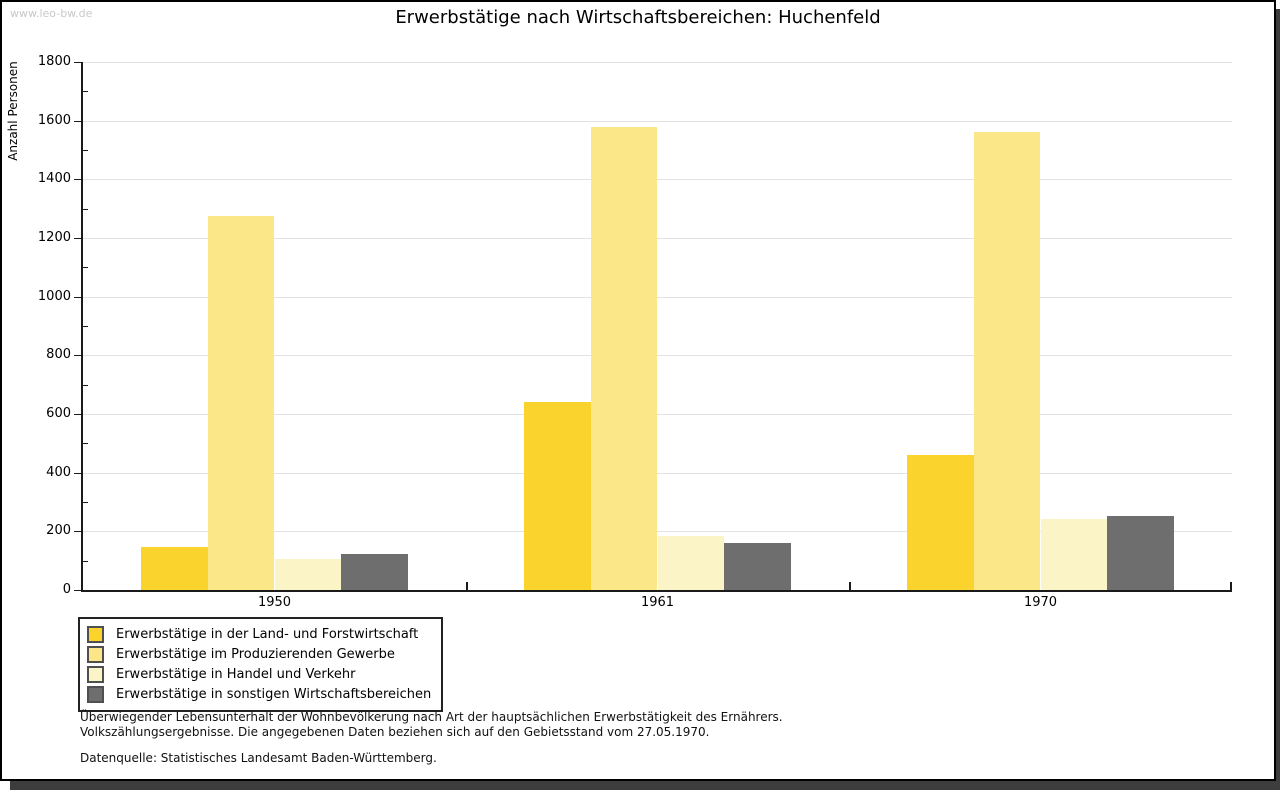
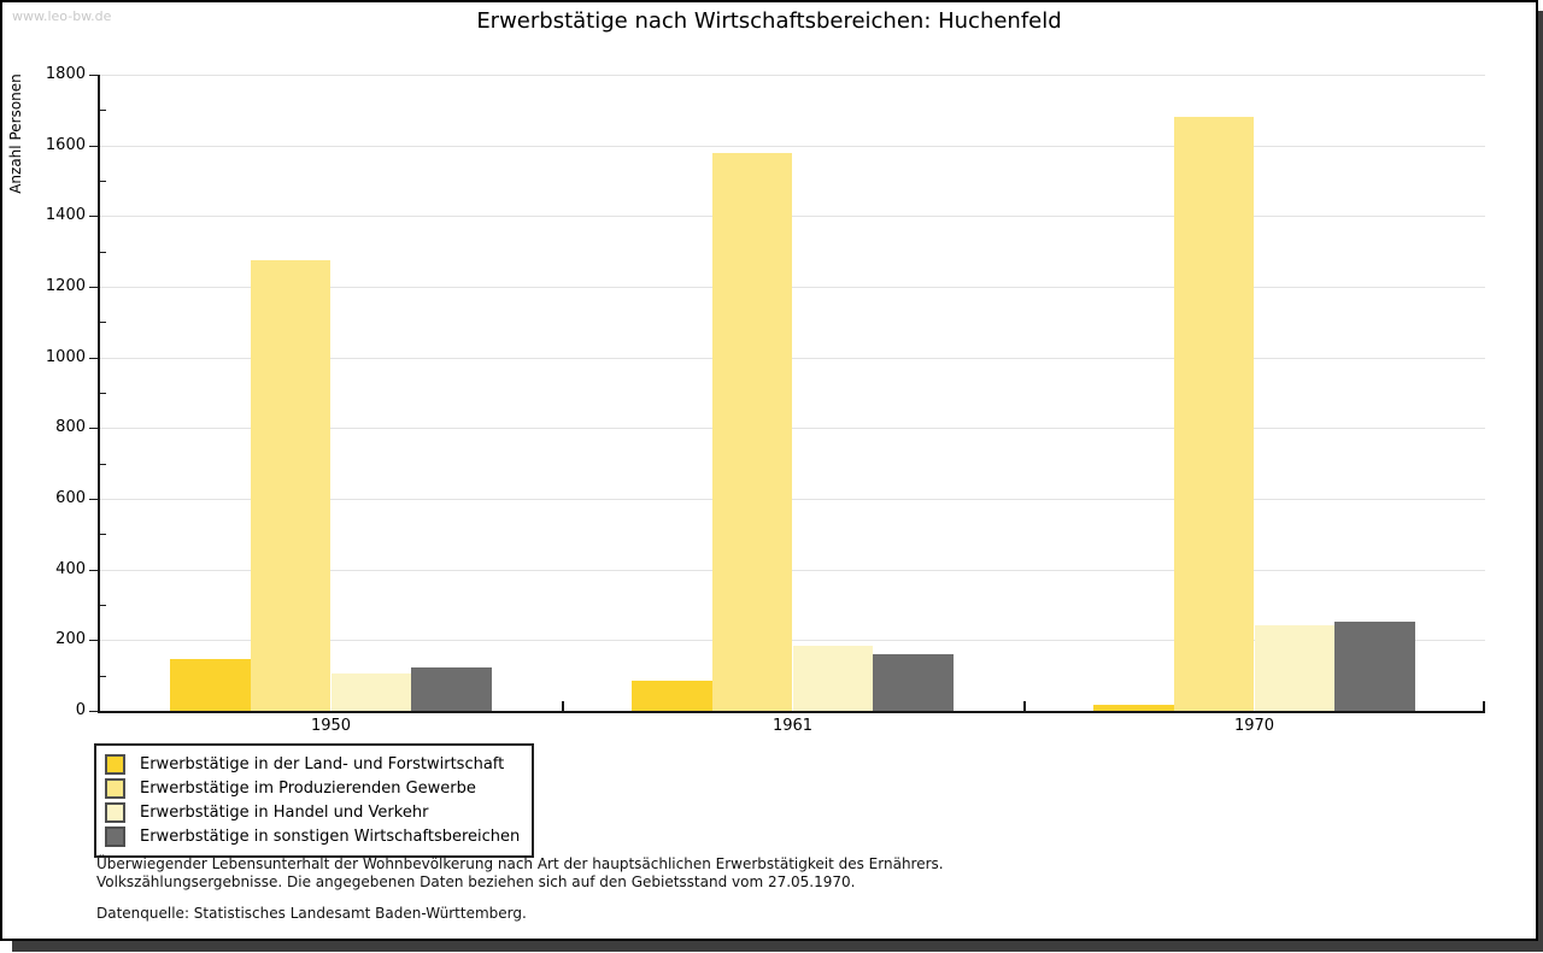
Erwerbstätige in der Land- und Forstwirtschaft/1961: 640 -> 80
Erwerbstätige in der Land- und Forstwirtschaft/1970: 460 -> 20
Erwerbstätige im Produzierenden Gewerbe/1970: 1560 -> 1680
